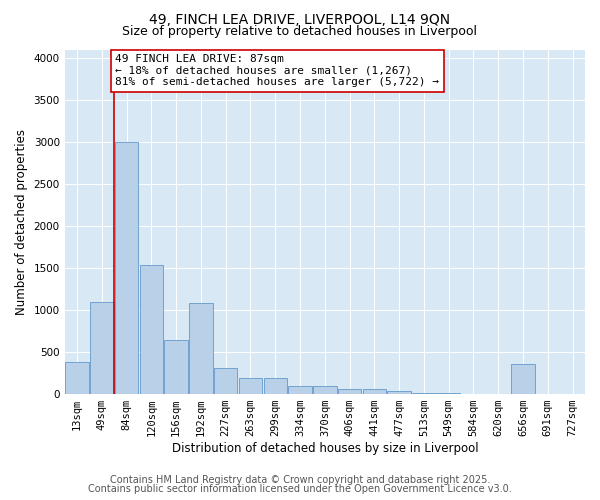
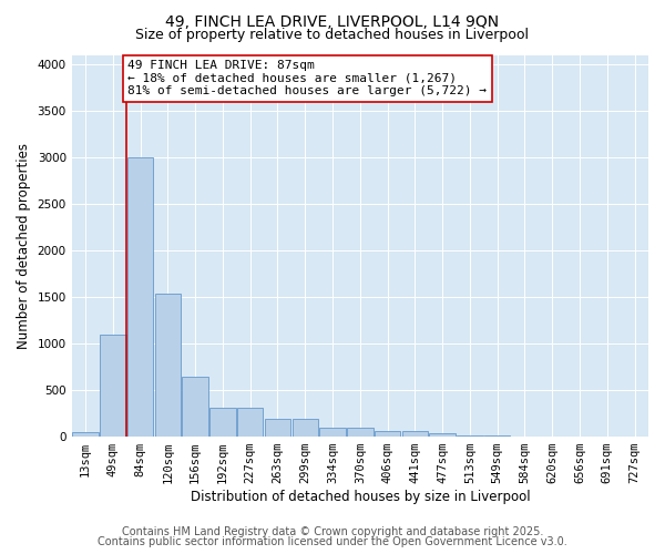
13sqm: 380 -> 50
192sqm: 1080 -> 310
656sqm: 360 -> 0
